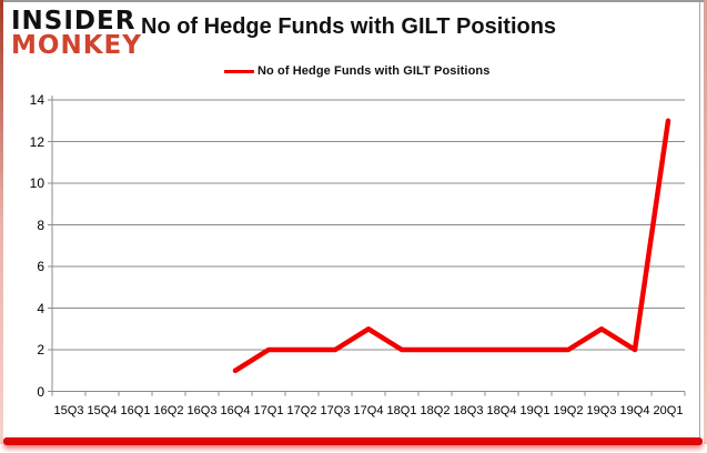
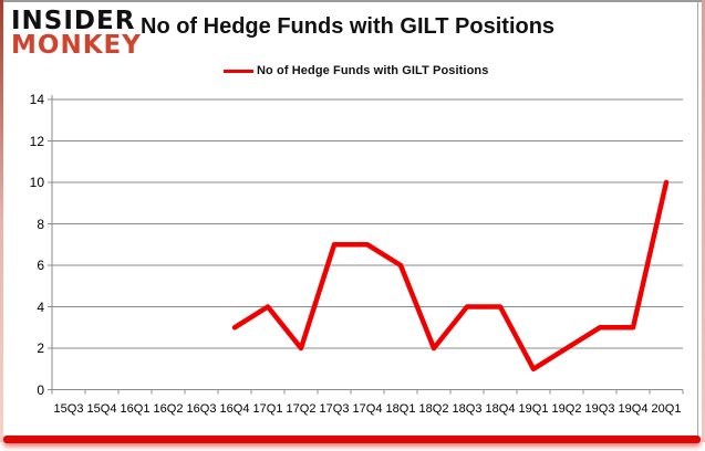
16Q4: 1 -> 3
17Q1: 2 -> 4
17Q3: 2 -> 7
17Q4: 3 -> 7
18Q1: 2 -> 6
18Q3: 2 -> 4
18Q4: 2 -> 4
19Q1: 2 -> 1
19Q4: 2 -> 3
20Q1: 13 -> 10
